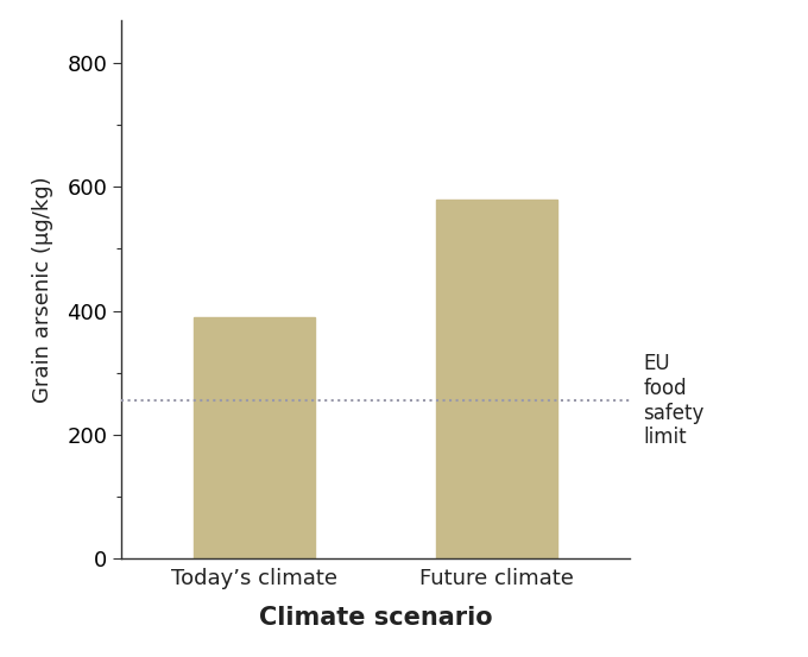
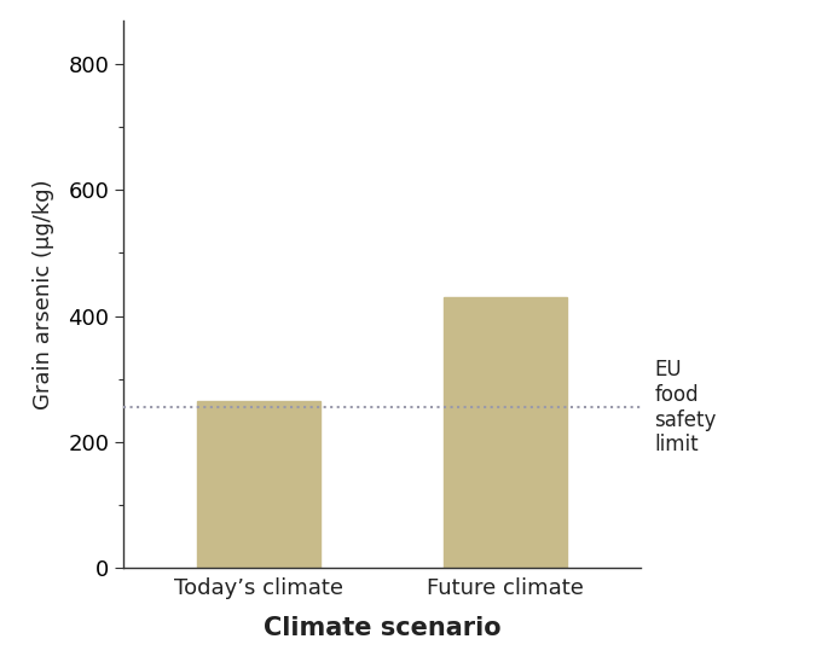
Today’s climate: 390 -> 265
Future climate: 580 -> 430
